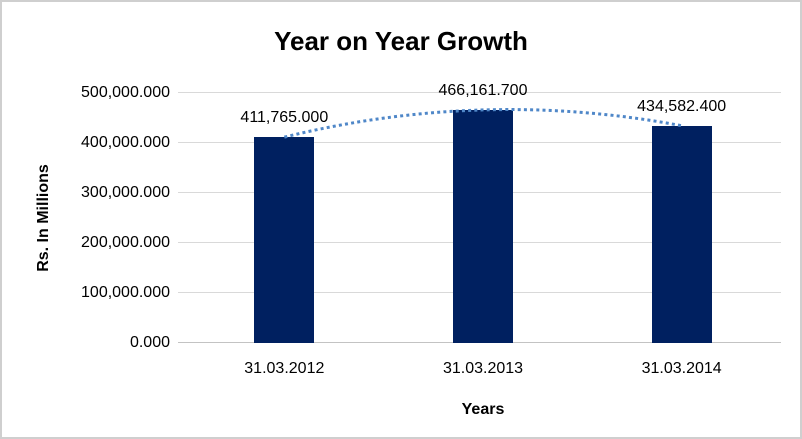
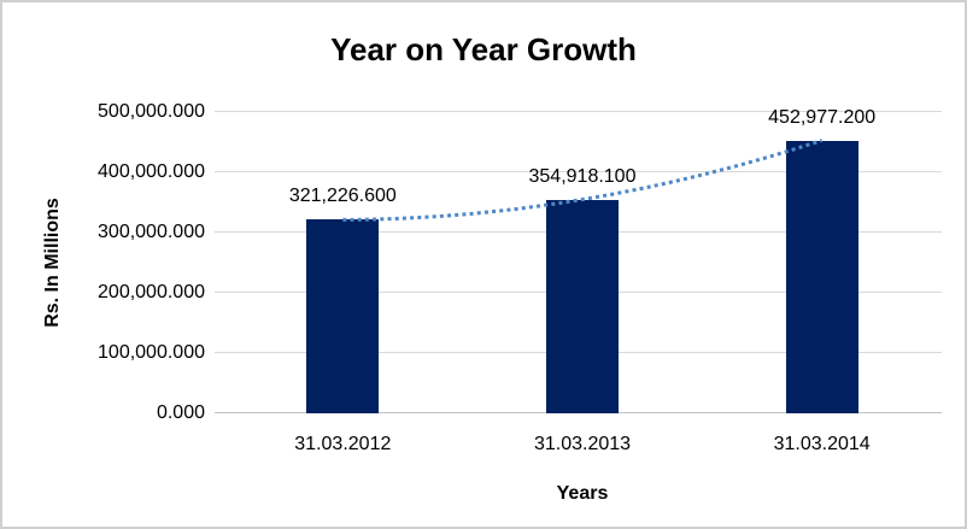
31.03.2012: 411,765.000 -> 321,226.600
31.03.2013: 466,161.700 -> 354,918.100
31.03.2014: 434,582.400 -> 452,977.200
